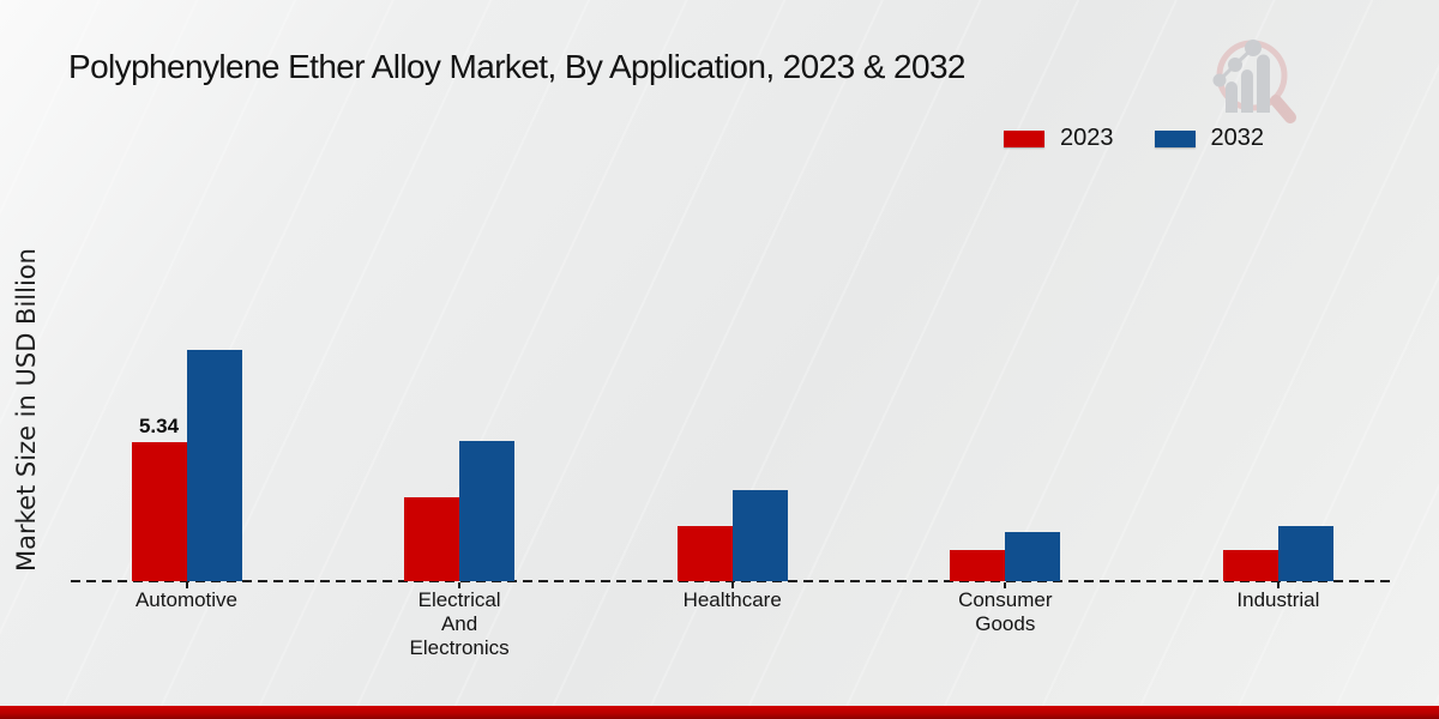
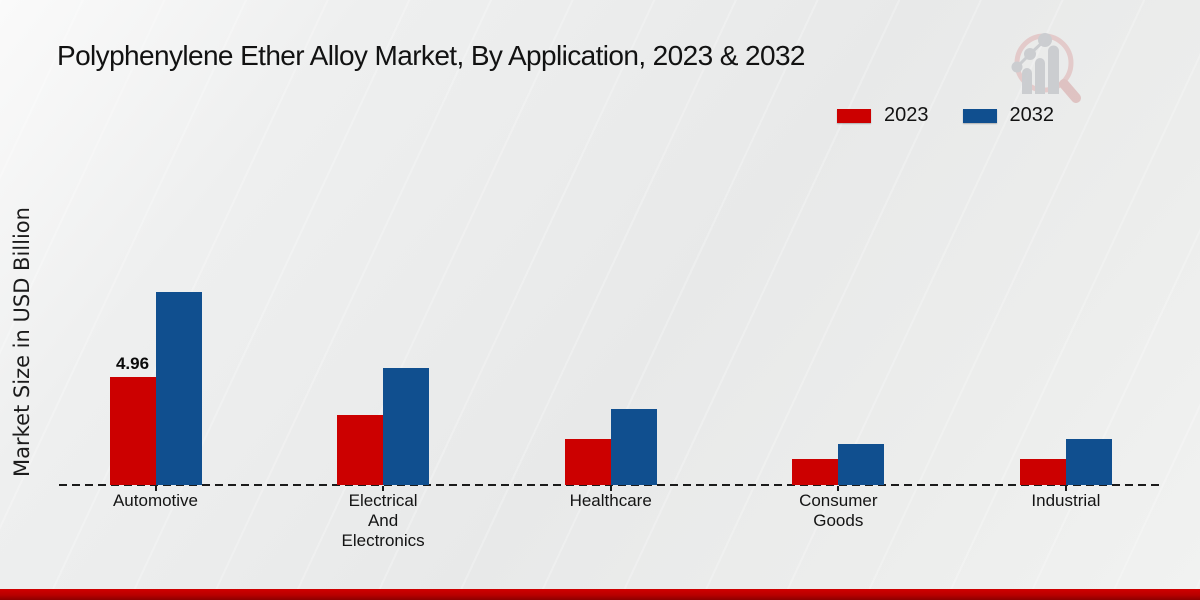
2023/Automotive: 5.34 -> 4.96
